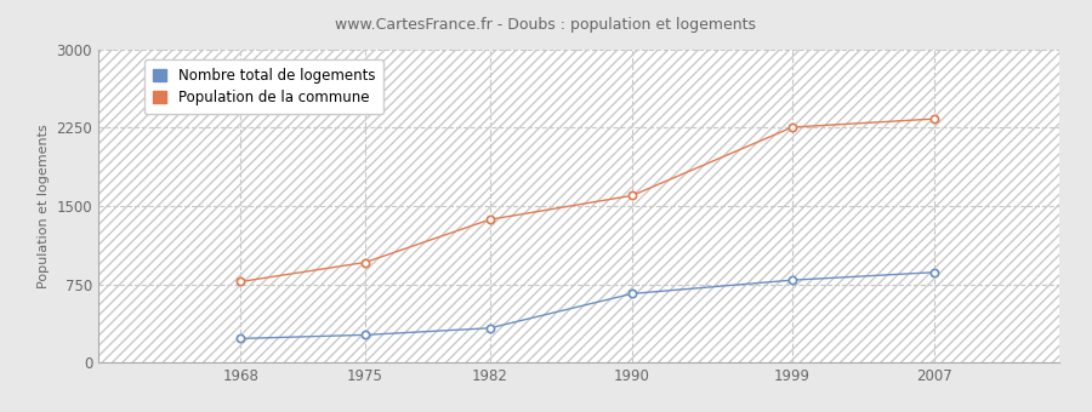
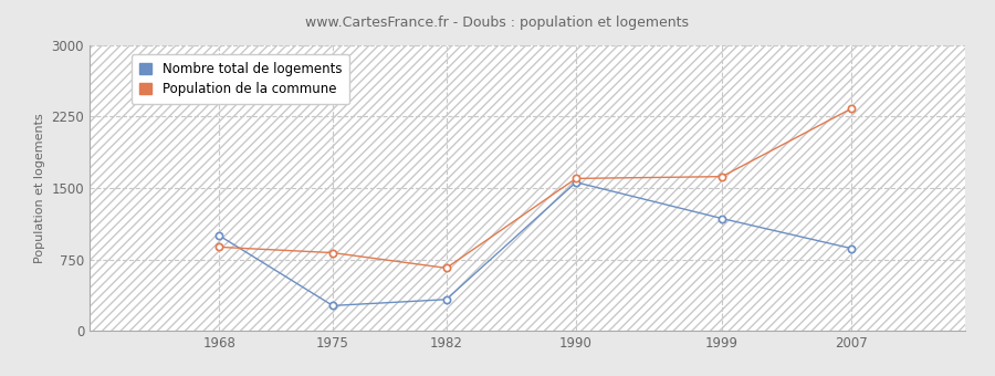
Nombre total de logements/1968: 230 -> 1000
Population de la commune/1968: 780 -> 880
Population de la commune/1975: 960 -> 820
Population de la commune/1982: 1370 -> 660
Nombre total de logements/1990: 660 -> 1560
Nombre total de logements/1999: 790 -> 1180
Population de la commune/1999: 2260 -> 1620
